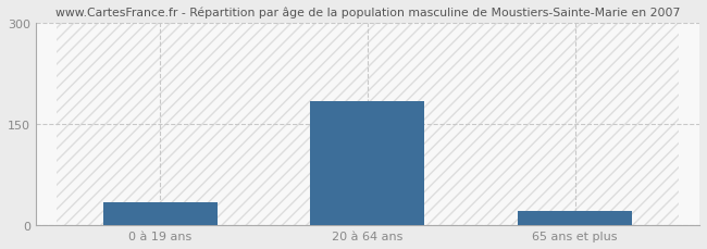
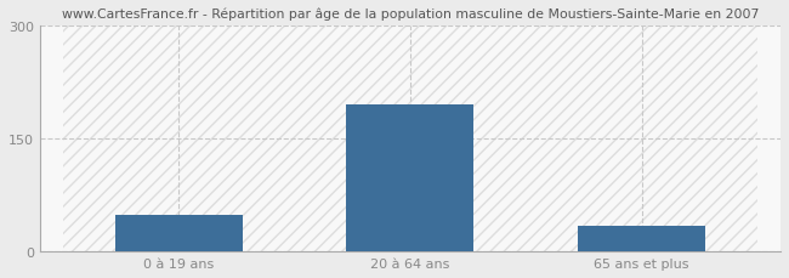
0 à 19 ans: 35 -> 48
20 à 64 ans: 185 -> 196
65 ans et plus: 22 -> 34
